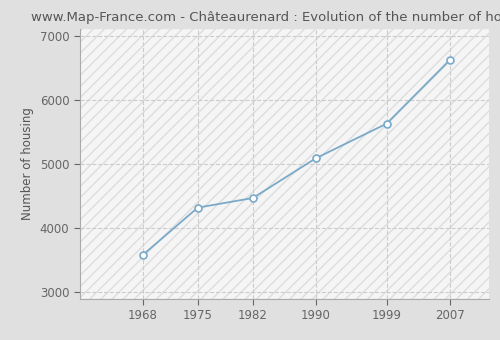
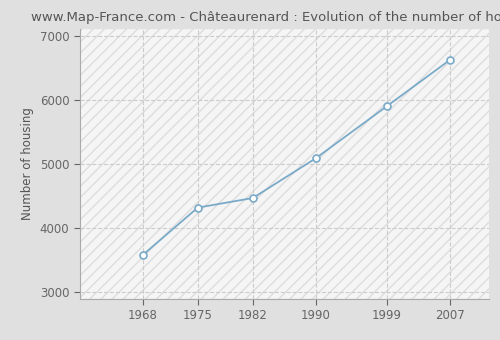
1999: 5630 -> 5900
